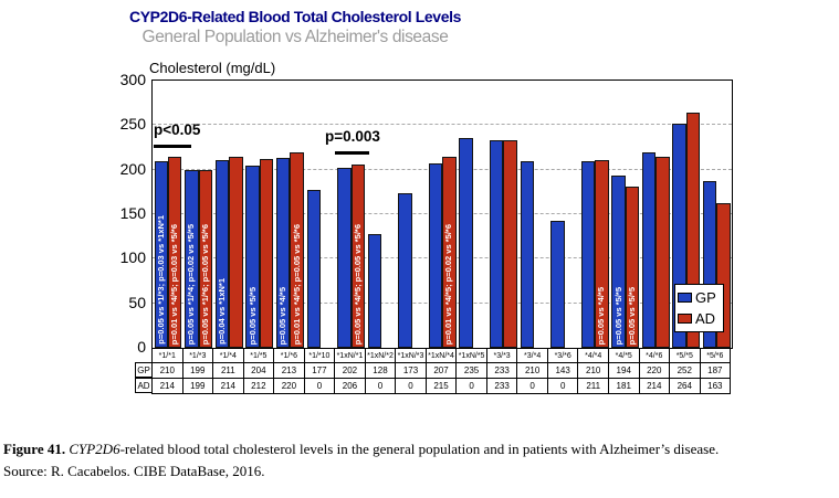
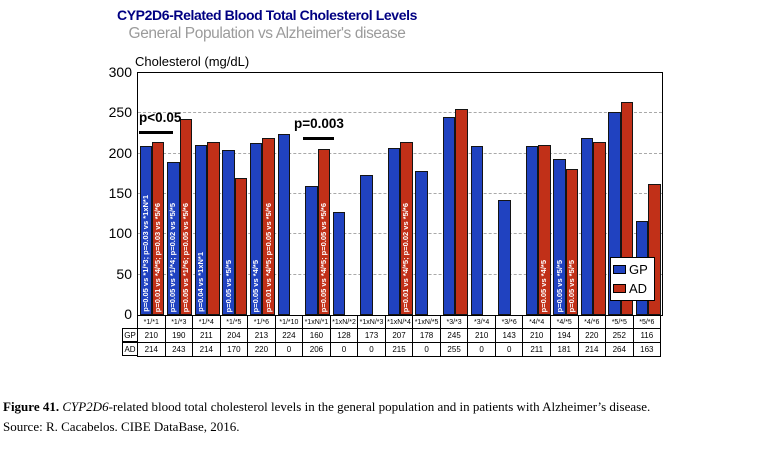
GP/*1/*3: 199 -> 190
AD/*1/*3: 199 -> 243
AD/*1/*5: 212 -> 170
GP/*1/*10: 177 -> 224
GP/*1xN/*1: 202 -> 160
GP/*1xN/*5: 235 -> 178
GP/*3/*3: 233 -> 245
AD/*3/*3: 233 -> 255
GP/*5/*6: 187 -> 116
